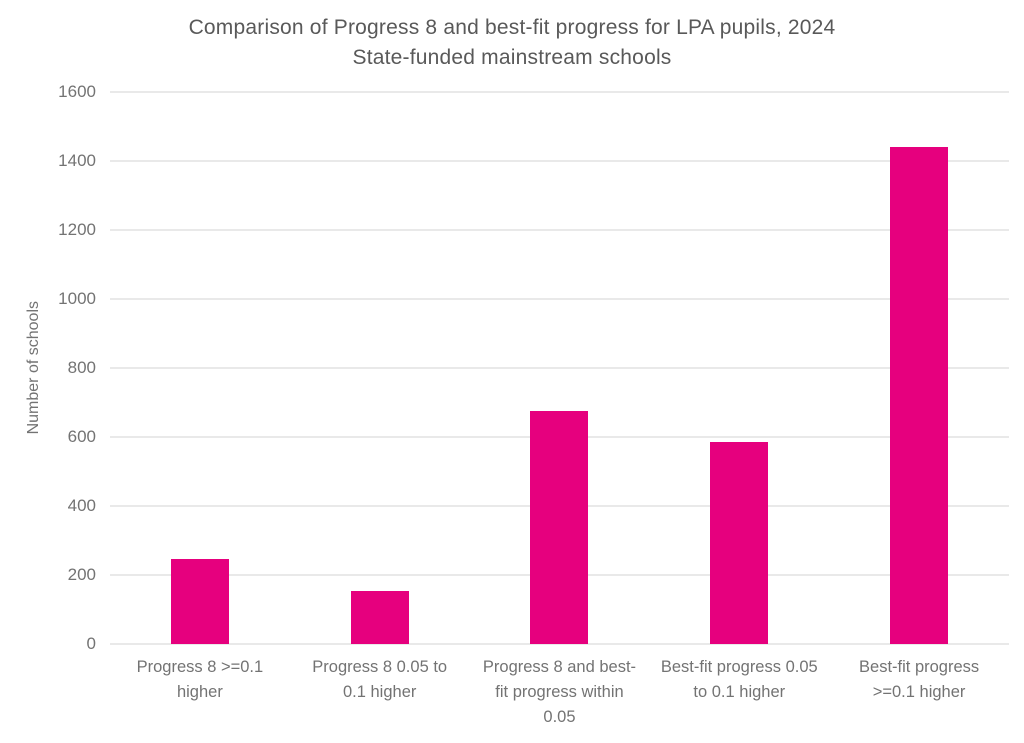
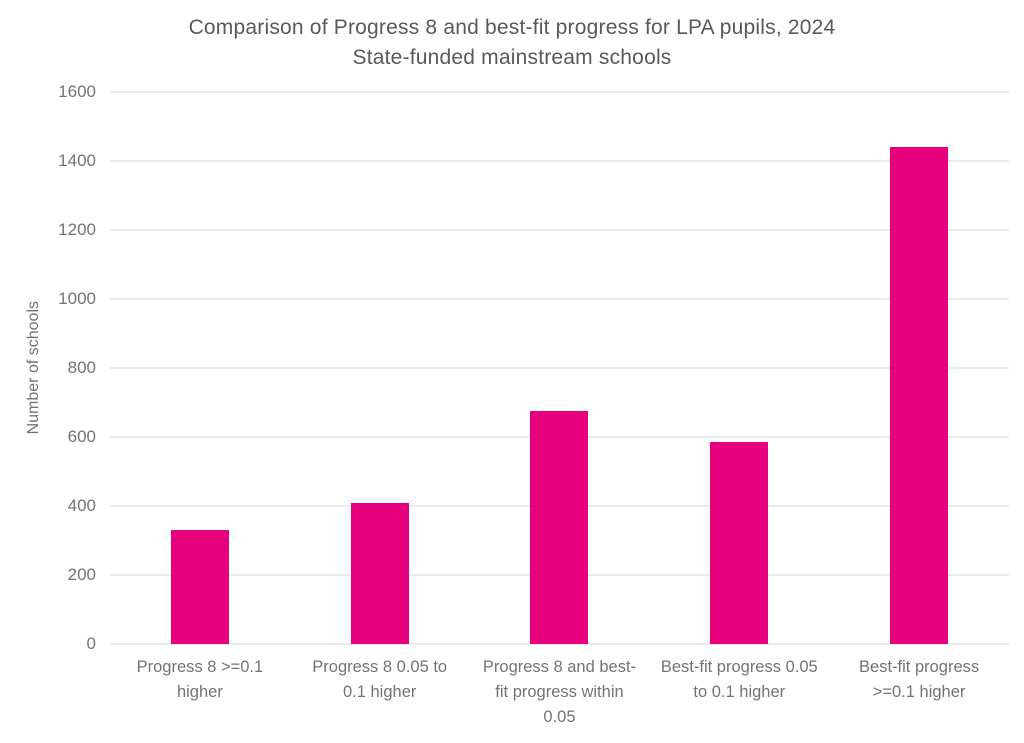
Progress 8 >=0.1 higher: 240 -> 330
Progress 8 0.05 to 0.1 higher: 160 -> 410
